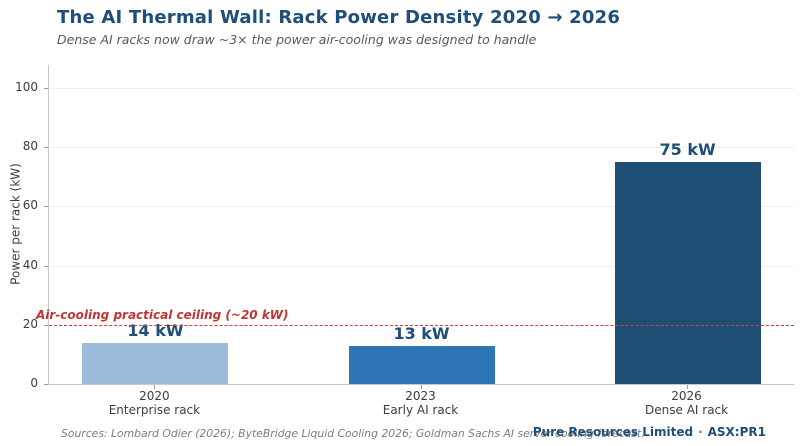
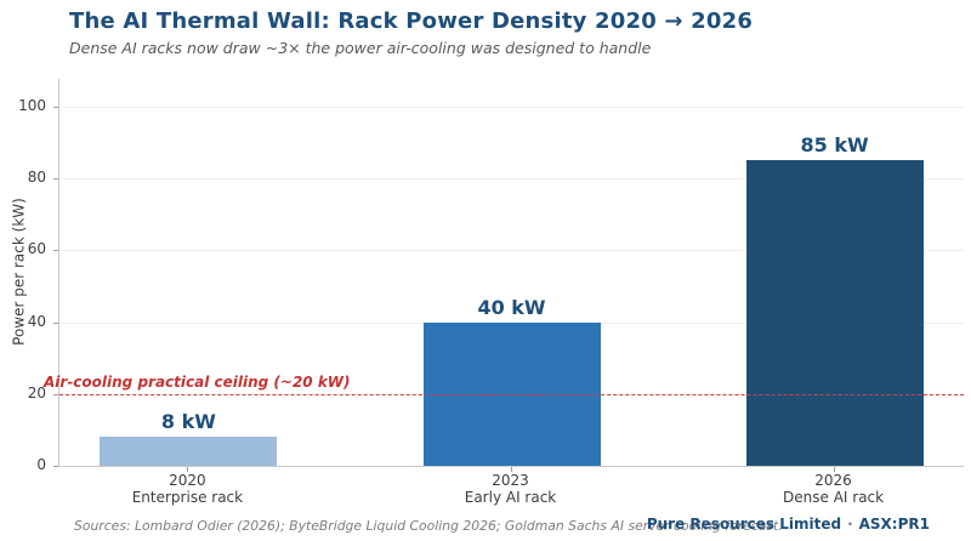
2020: 14 -> 8
2023: 13 -> 40
2026: 75 -> 85
